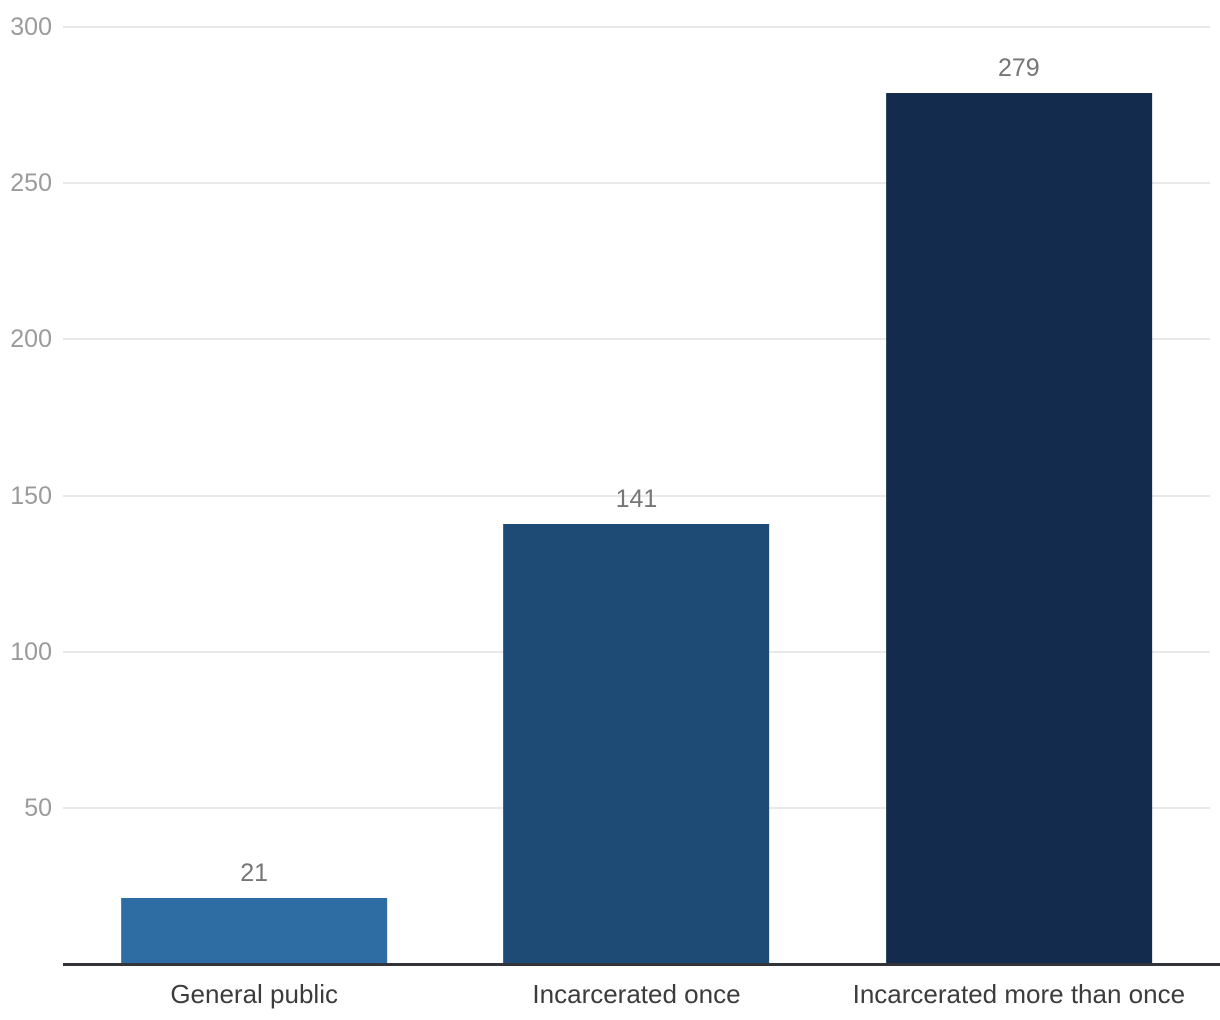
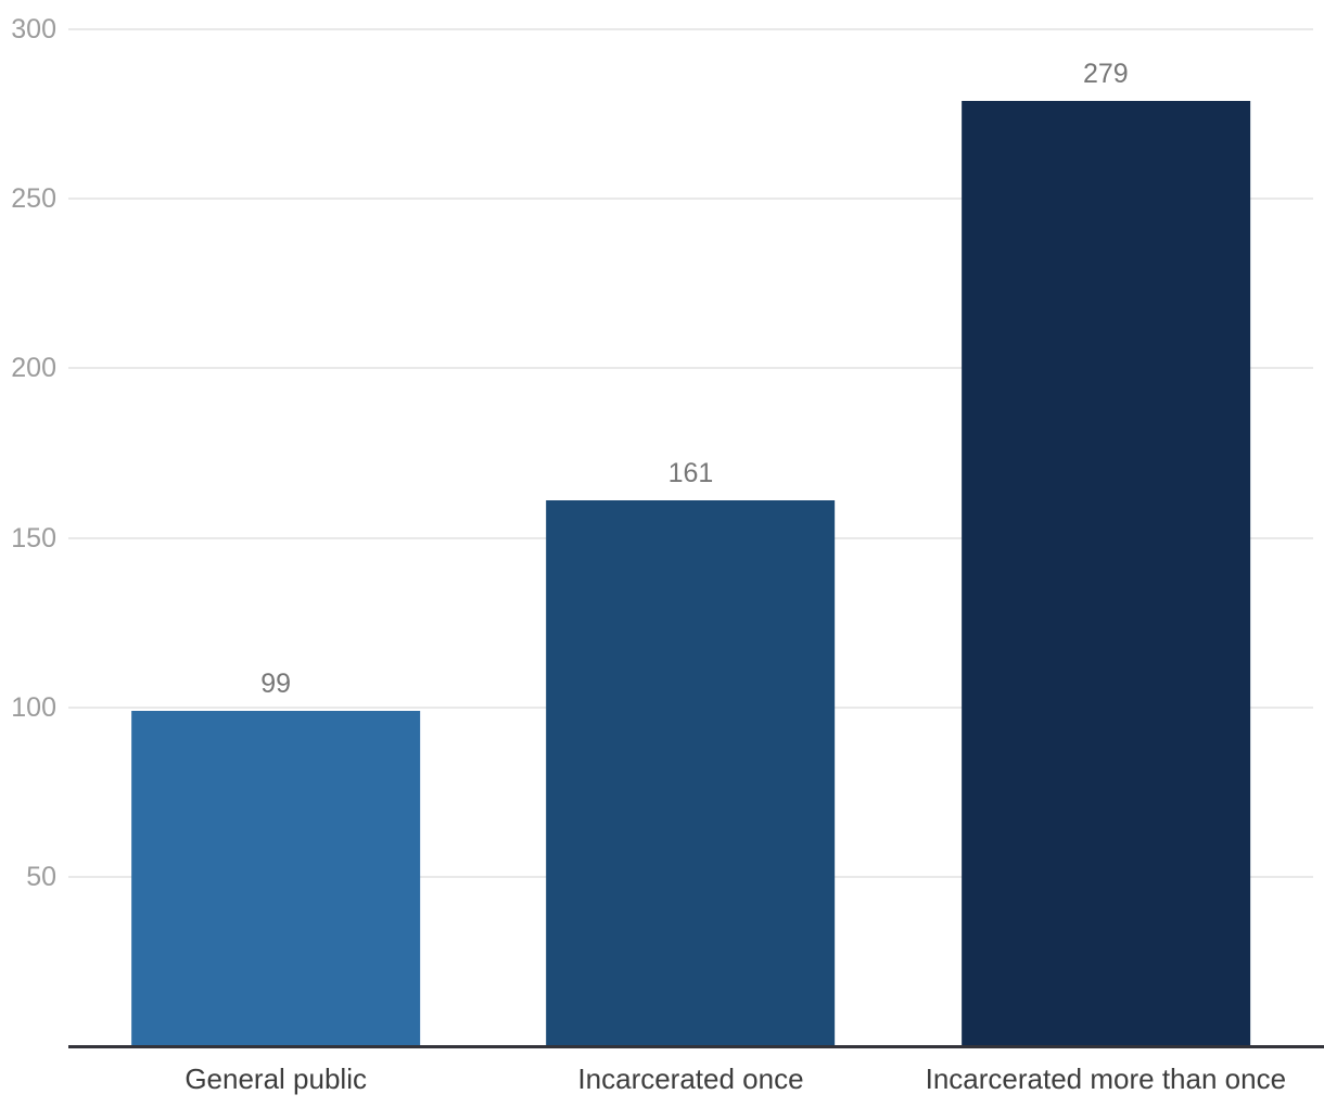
General public: 21 -> 99
Incarcerated once: 141 -> 161
